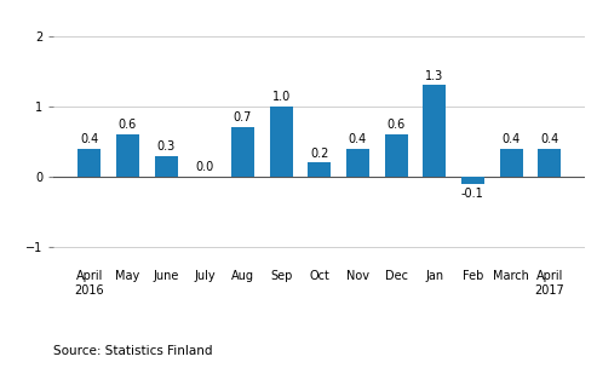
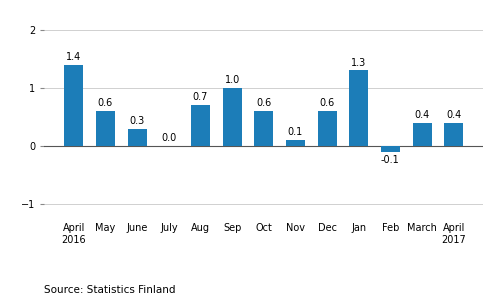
April 2016: 0.4 -> 1.4
Oct: 0.2 -> 0.6
Nov: 0.4 -> 0.1
